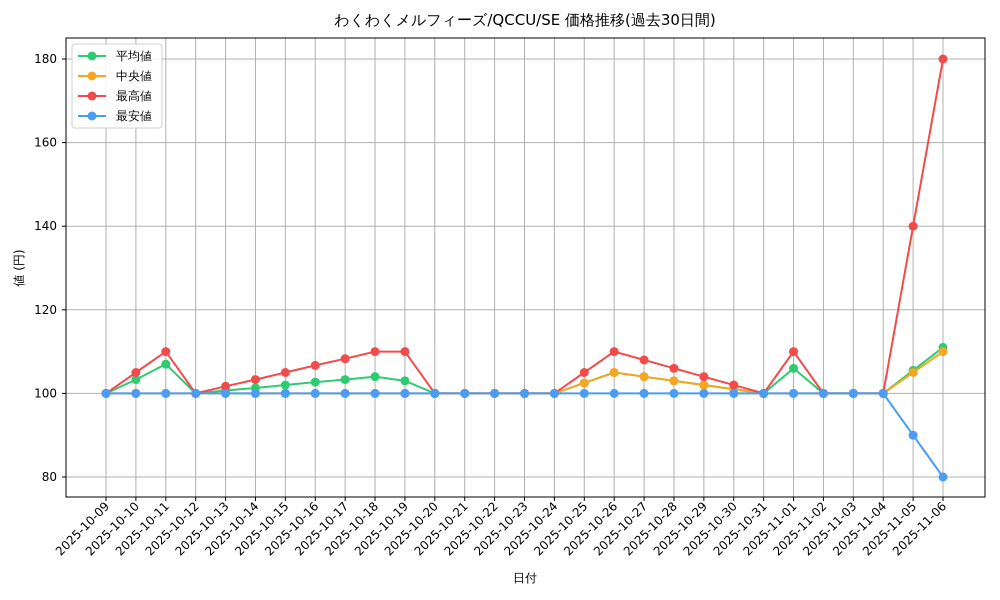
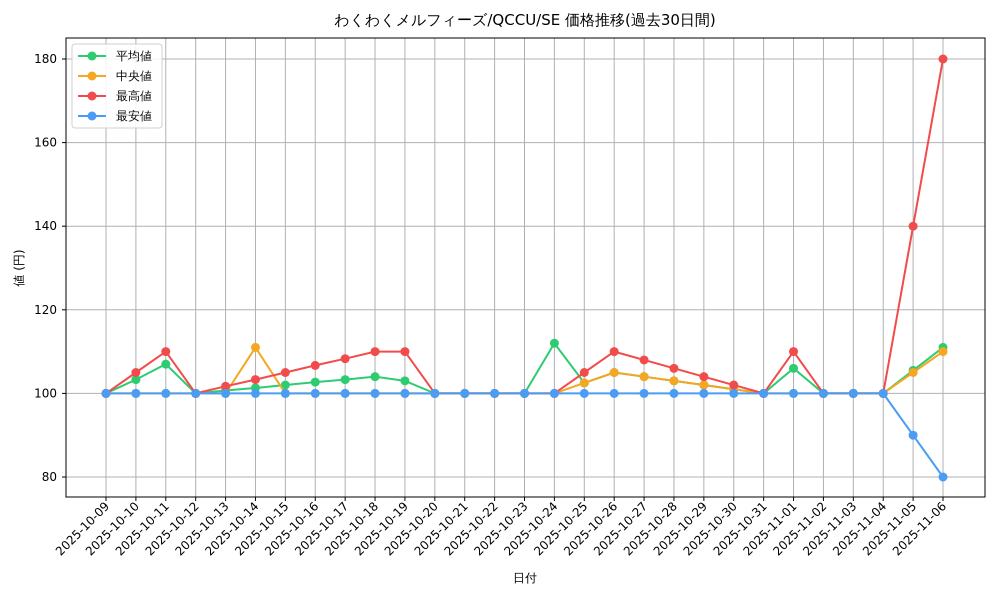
中央値/2025-10-14: 100 -> 111
平均値/2025-10-24: 100 -> 112
